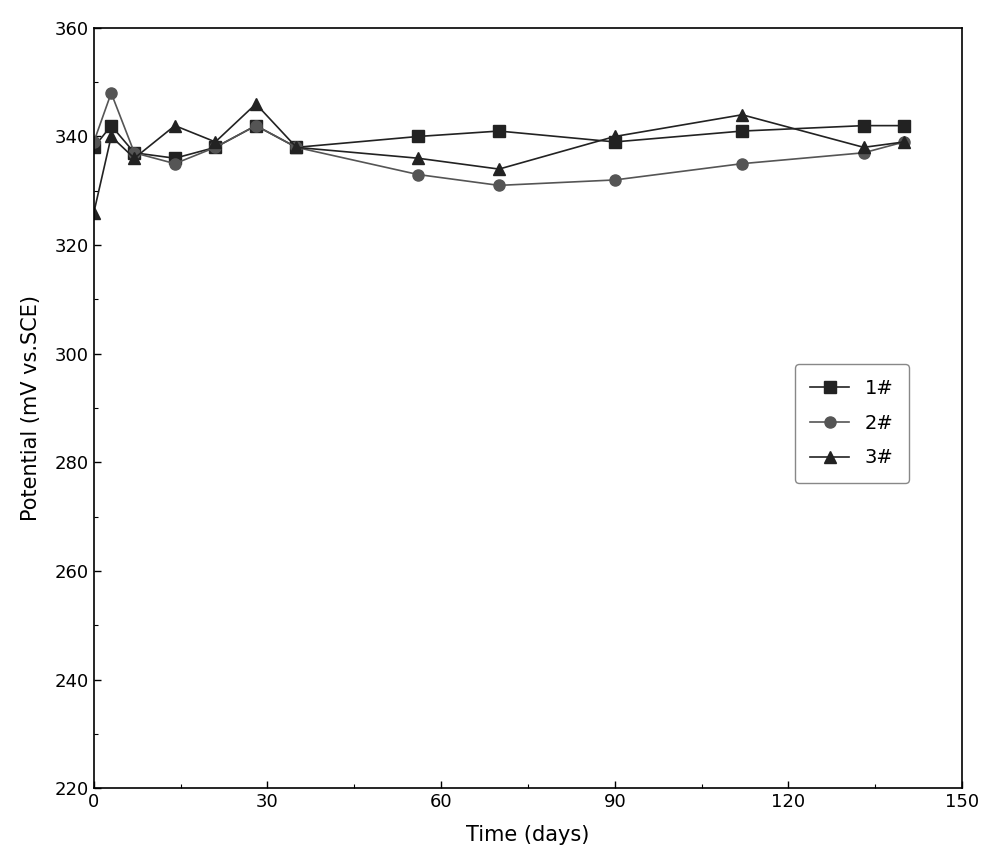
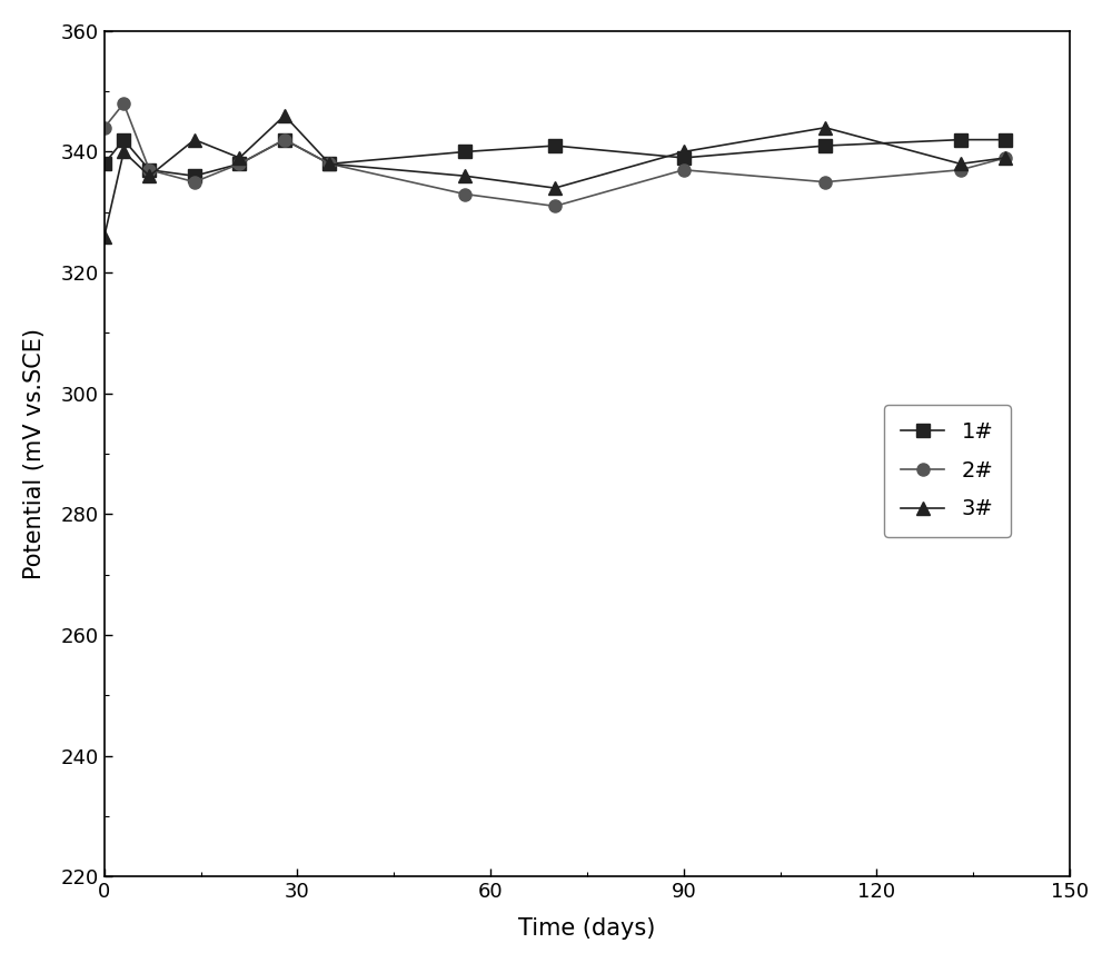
2#/0: 339 -> 344
2#/90: 332 -> 337
